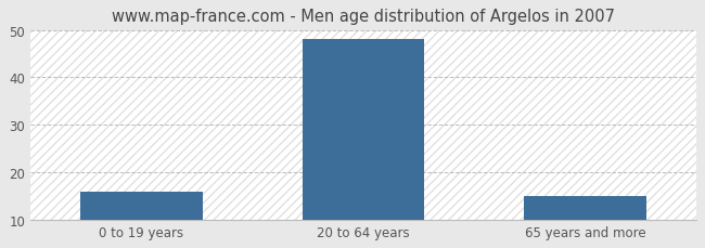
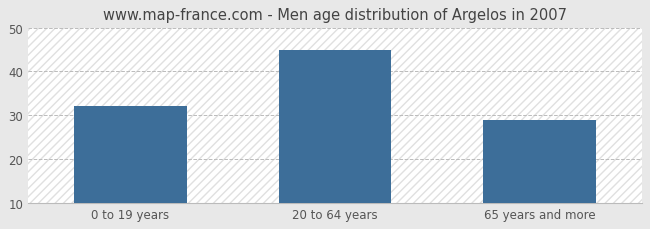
0 to 19 years: 16 -> 32
20 to 64 years: 48 -> 45
65 years and more: 15 -> 29
